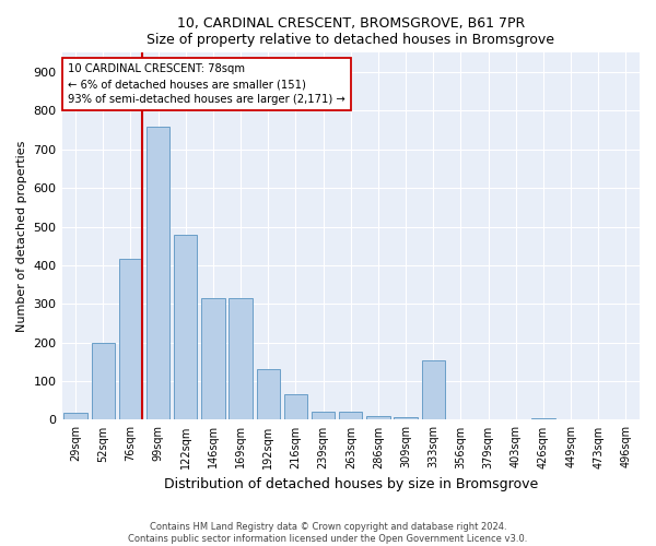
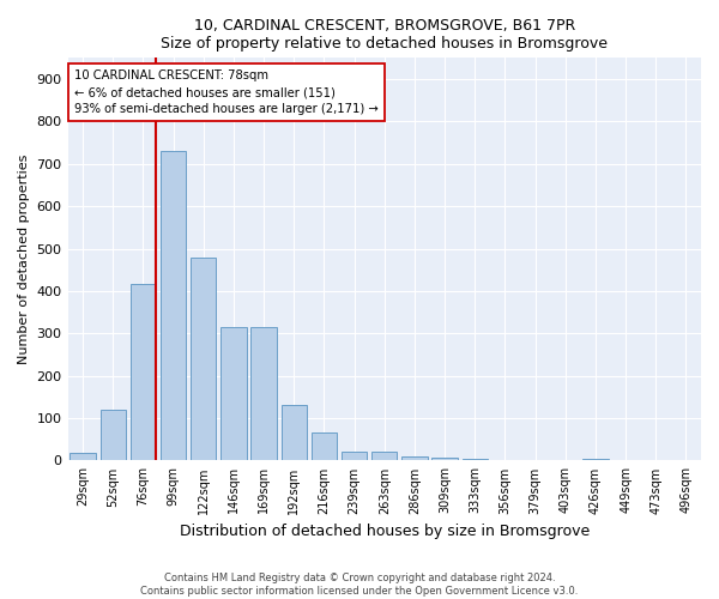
52sqm: 200 -> 120
99sqm: 760 -> 730
333sqm: 155 -> 5
